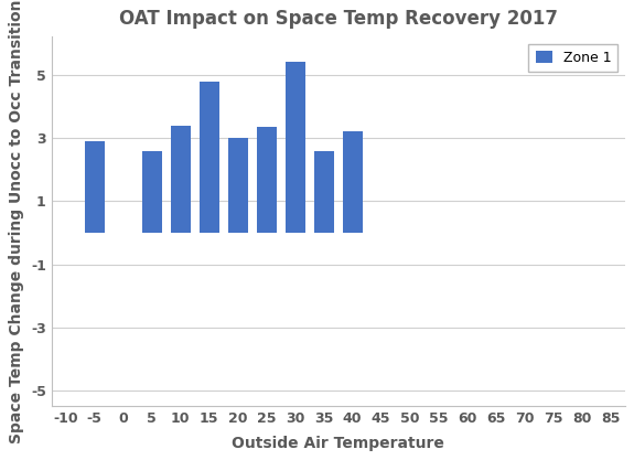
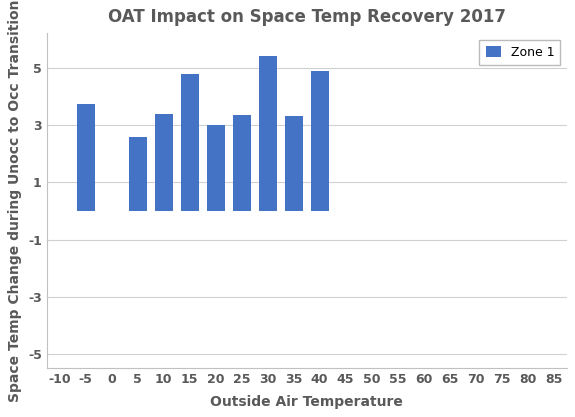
-5: 2.90 -> 3.75
35: 2.60 -> 3.30
40: 3.20 -> 4.90
